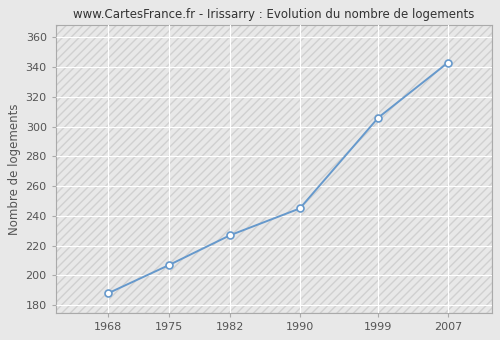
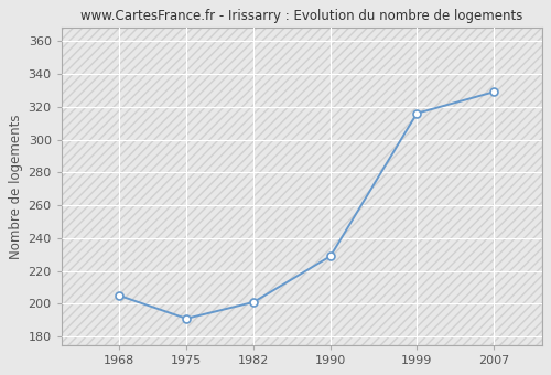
1968: 188 -> 205
1975: 207 -> 191
1982: 227 -> 201
1990: 245 -> 229
1999: 306 -> 316
2007: 343 -> 329
